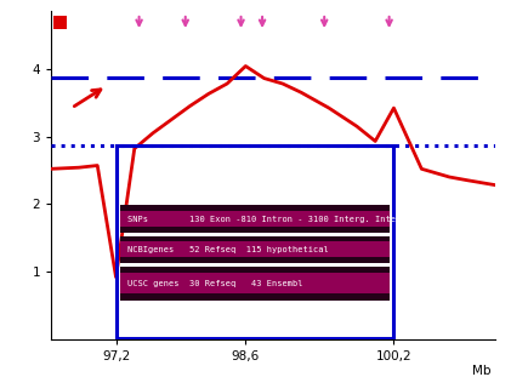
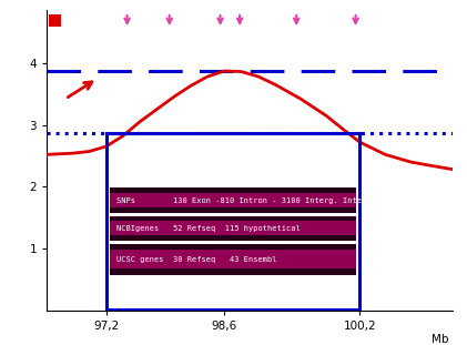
97,2: 0.92 -> 2.65
98,6: 4.04 -> 3.87
100,2: 3.42 -> 2.72
